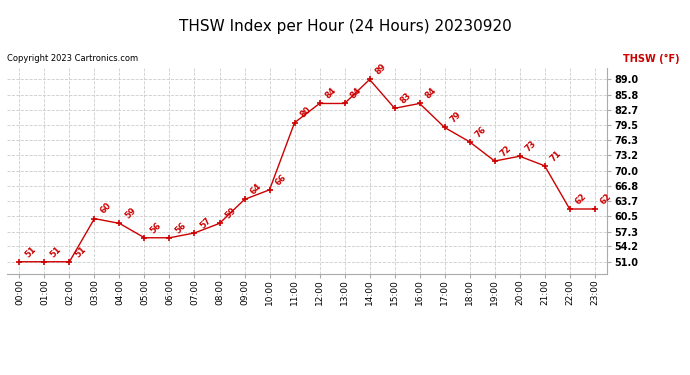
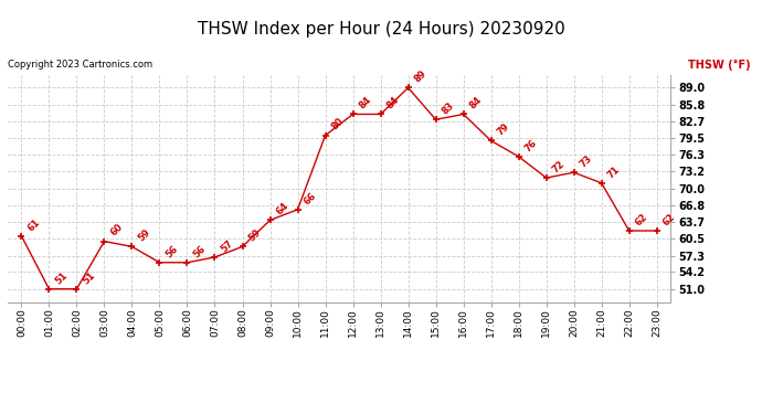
00:00: 51 -> 61
